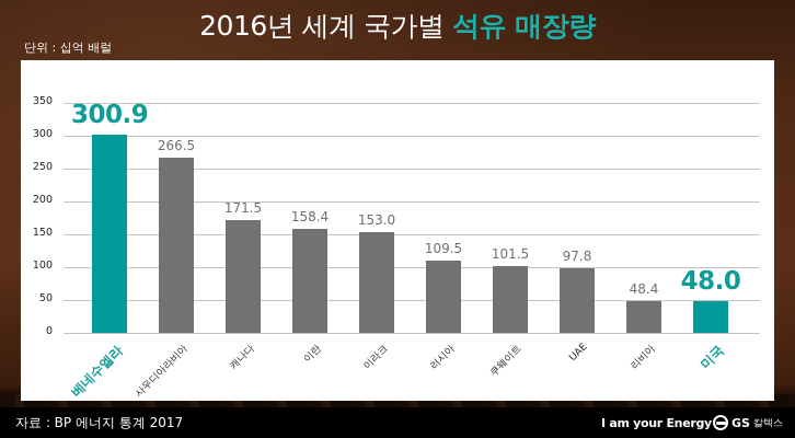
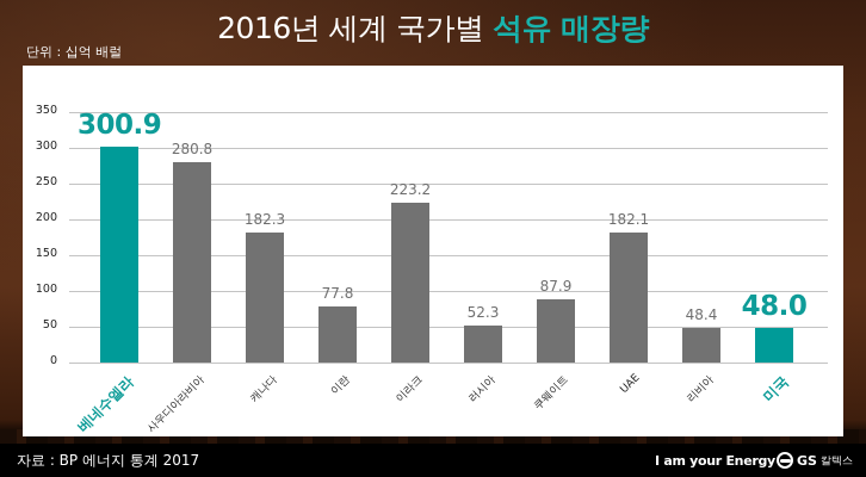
사우디아라비아: 266.5 -> 280.8
캐나다: 171.5 -> 182.3
이란: 158.4 -> 77.8
이라크: 153.0 -> 223.2
러시아: 109.5 -> 52.3
쿠웨이트: 101.5 -> 87.9
UAE: 97.8 -> 182.1
